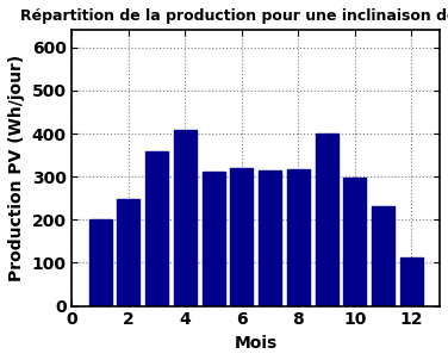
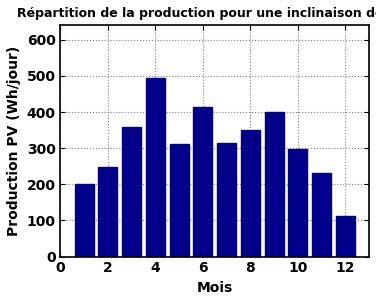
4: 408 -> 495
6: 320 -> 415
8: 318 -> 350
